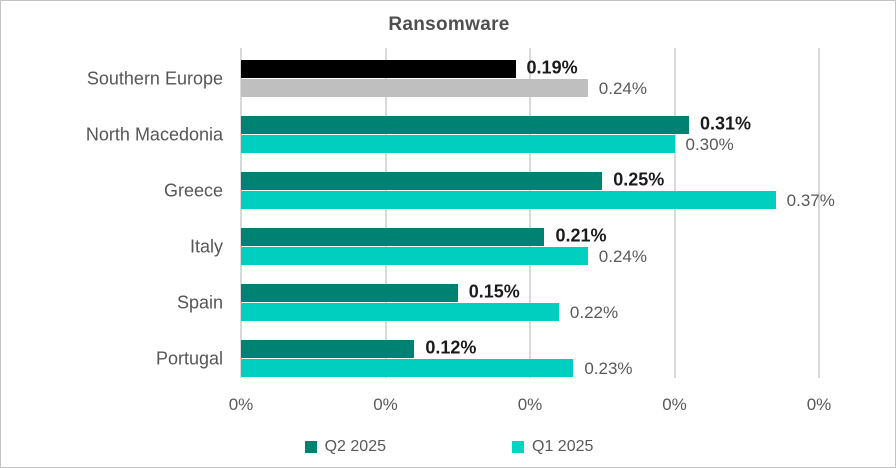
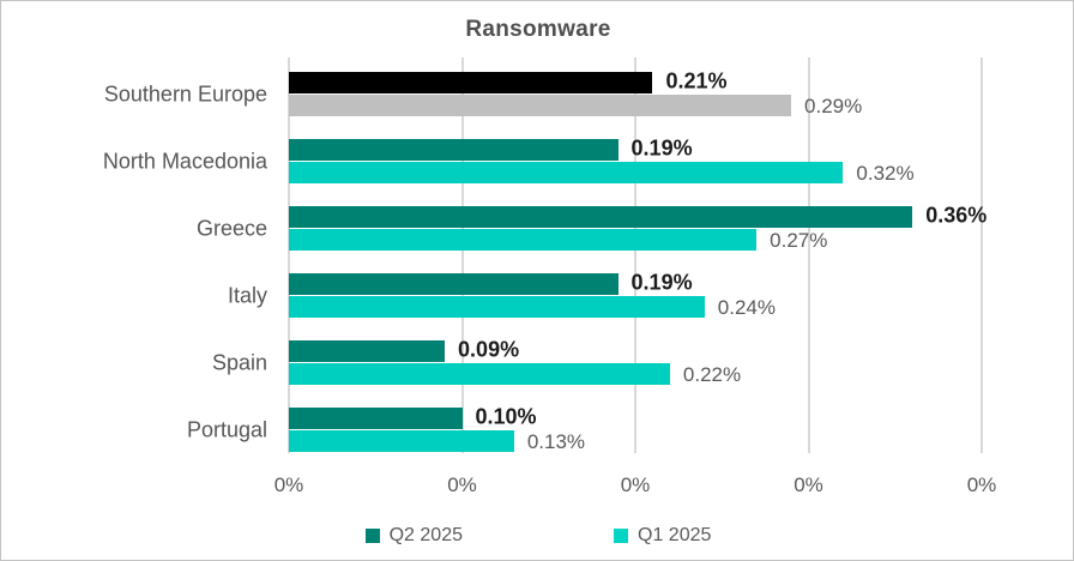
Q2 2025/Southern Europe: 0.19% -> 0.21%
Q1 2025/Southern Europe: 0.24% -> 0.29%
Q2 2025/North Macedonia: 0.31% -> 0.19%
Q1 2025/North Macedonia: 0.30% -> 0.32%
Q2 2025/Greece: 0.25% -> 0.36%
Q1 2025/Greece: 0.37% -> 0.27%
Q2 2025/Italy: 0.21% -> 0.19%
Q2 2025/Spain: 0.15% -> 0.09%
Q2 2025/Portugal: 0.12% -> 0.10%
Q1 2025/Portugal: 0.23% -> 0.13%
